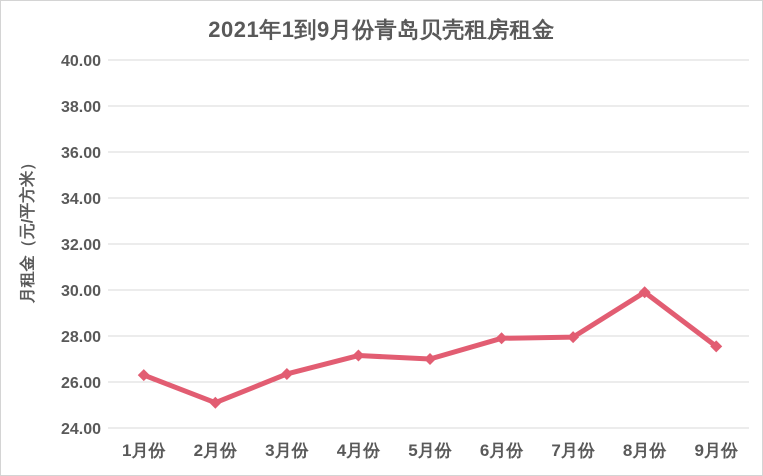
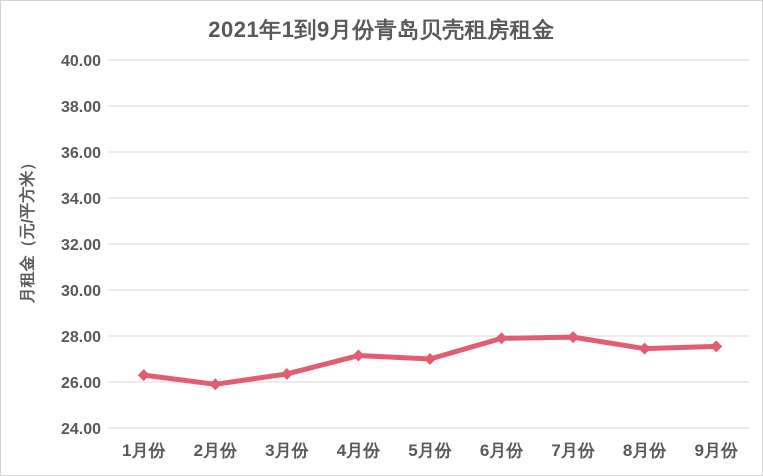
2月份: 25.1 -> 25.9
8月份: 29.9 -> 27.4
